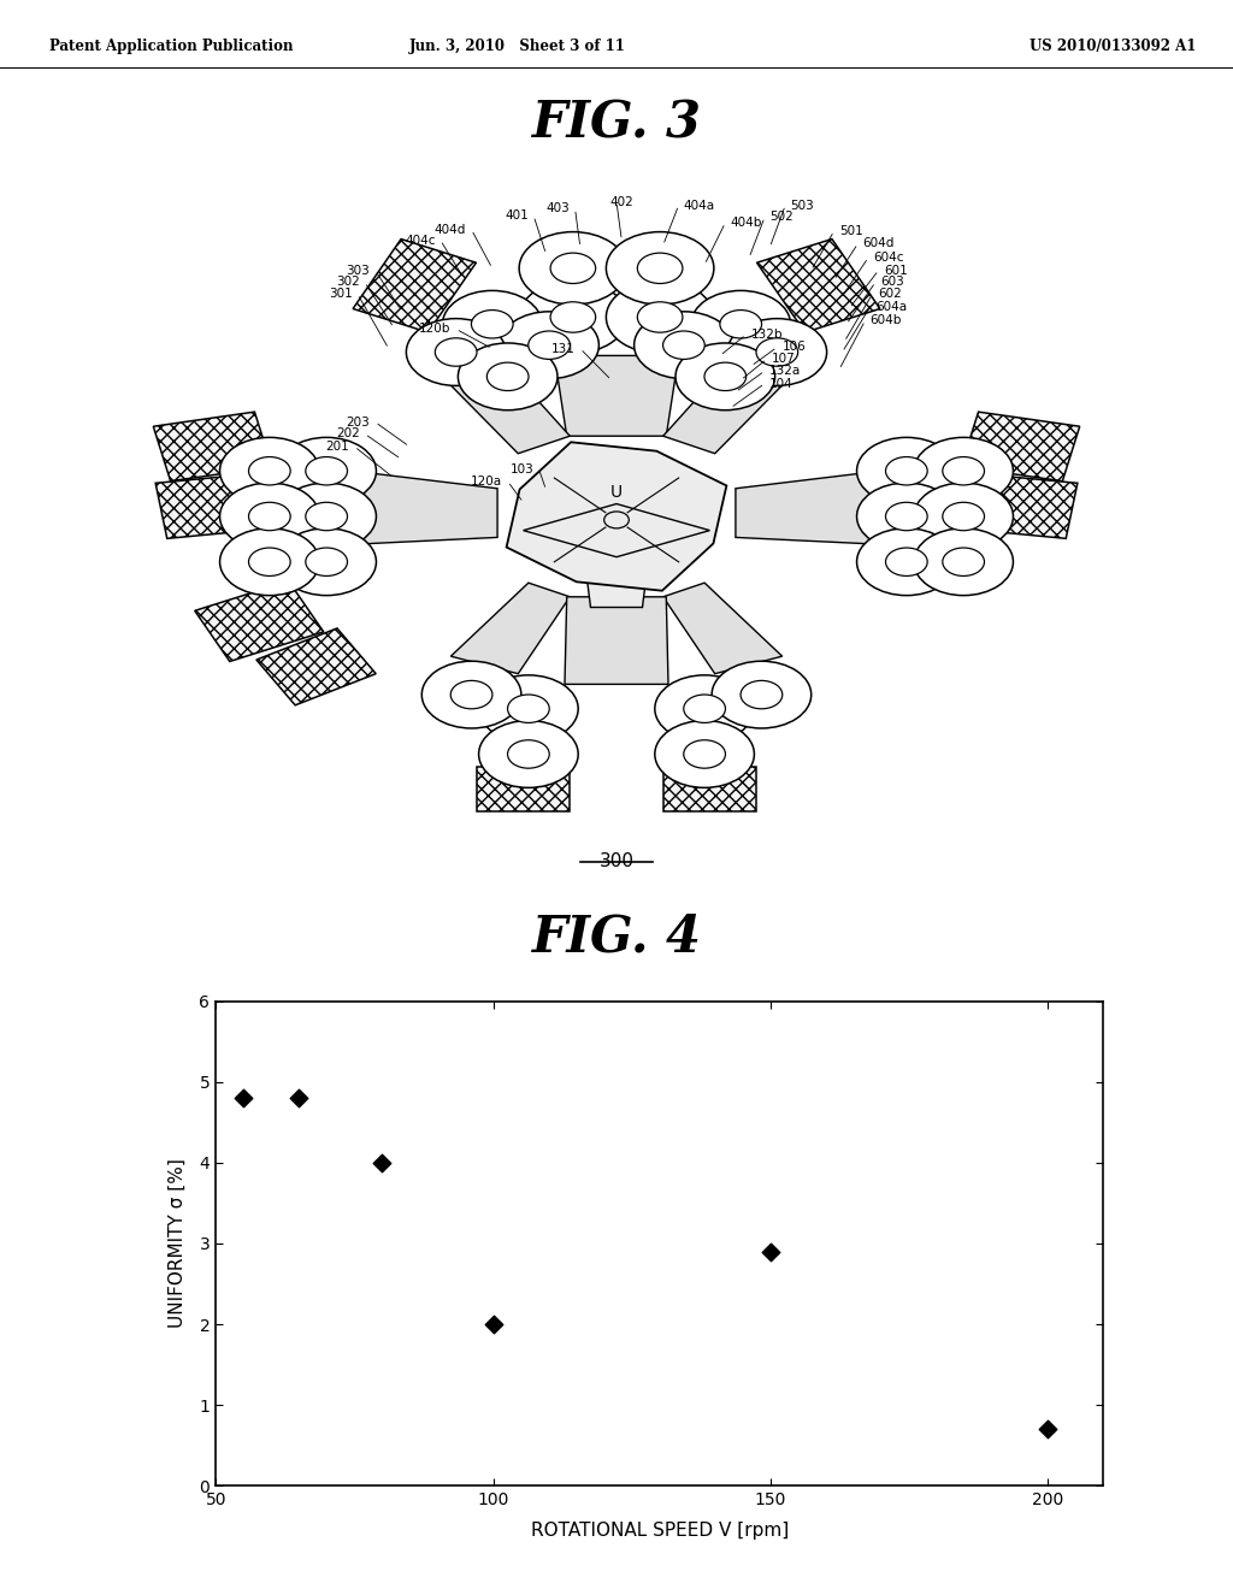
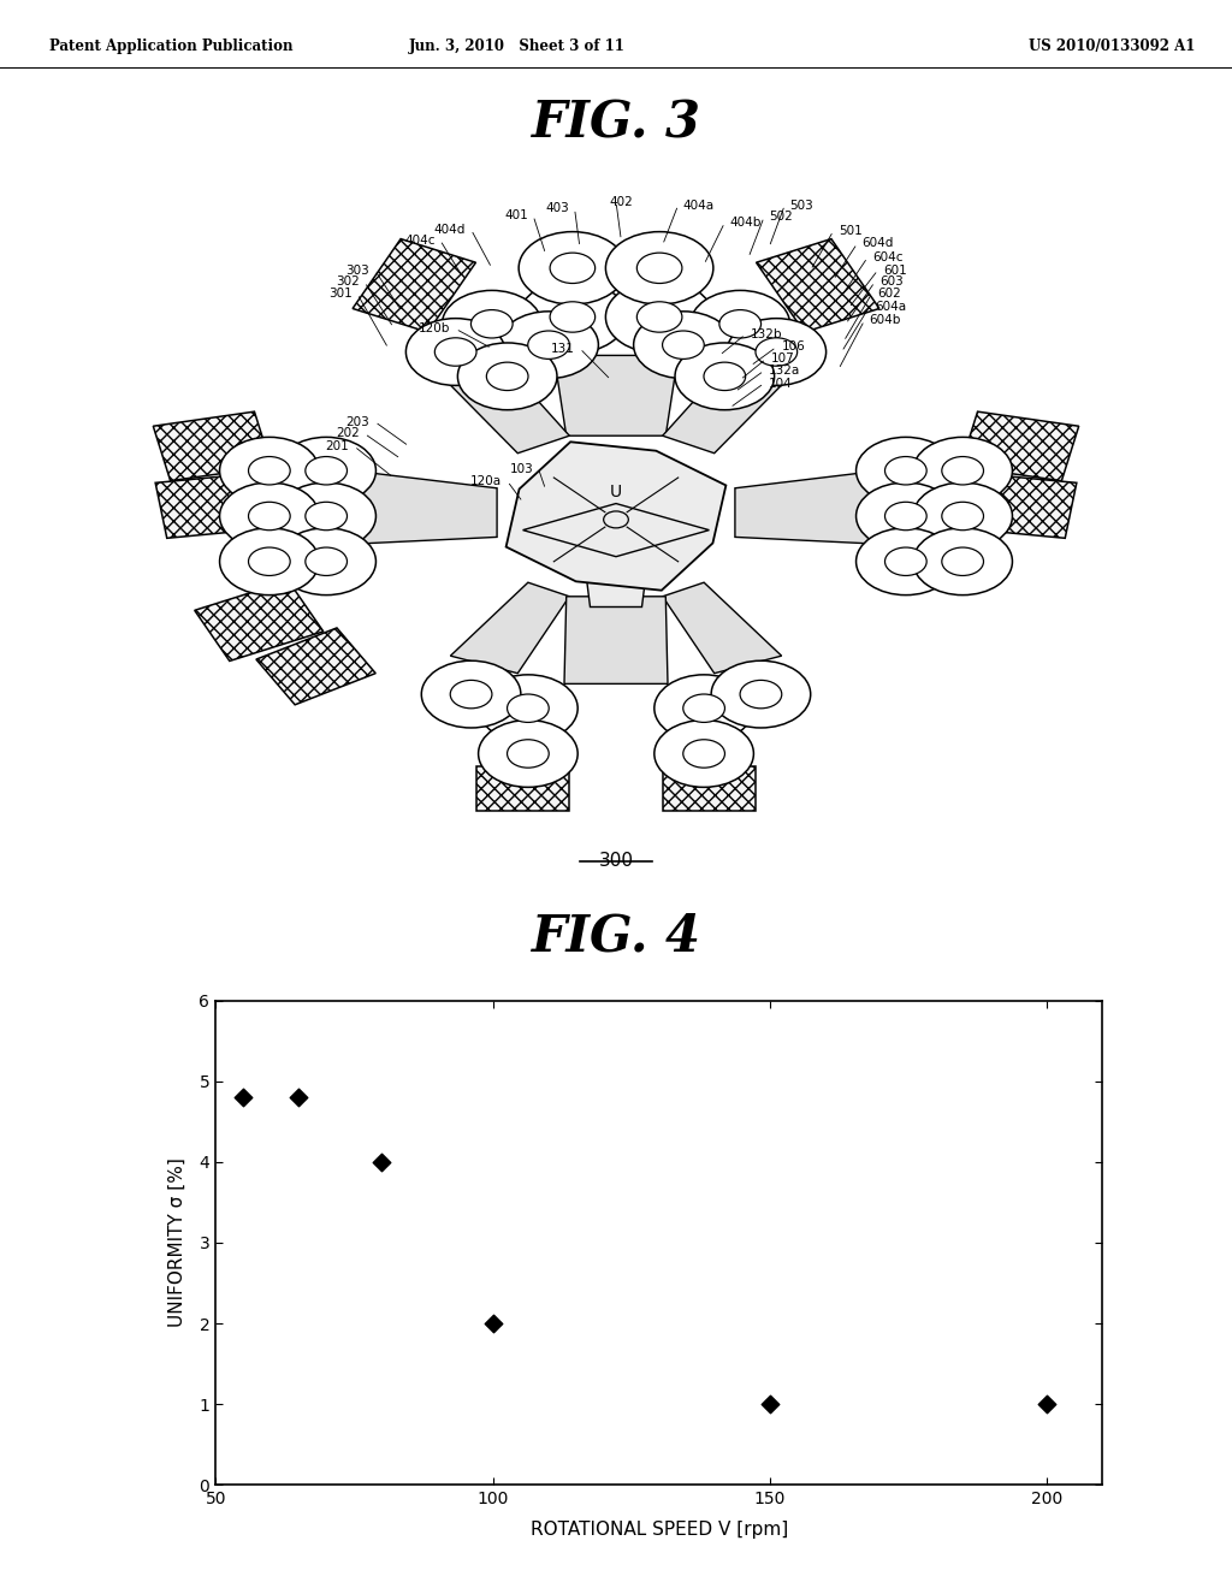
150: 2.9 -> 1.0
200: 0.7 -> 1.0
